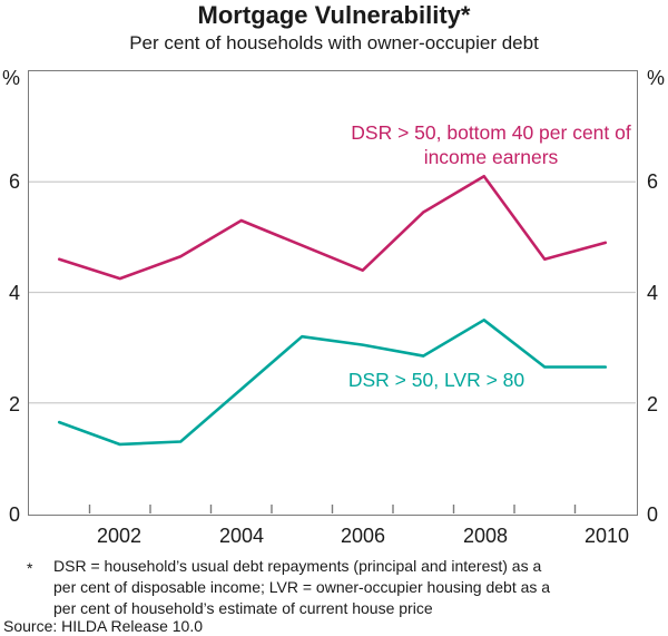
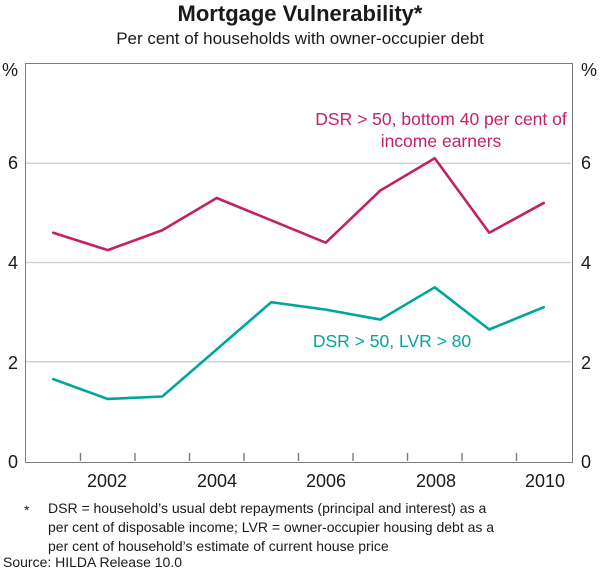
DSR > 50, bottom 40 per cent of income earners/2010: 4.9 -> 5.2
DSR > 50, LVR > 80/2010: 2.6 -> 3.1
